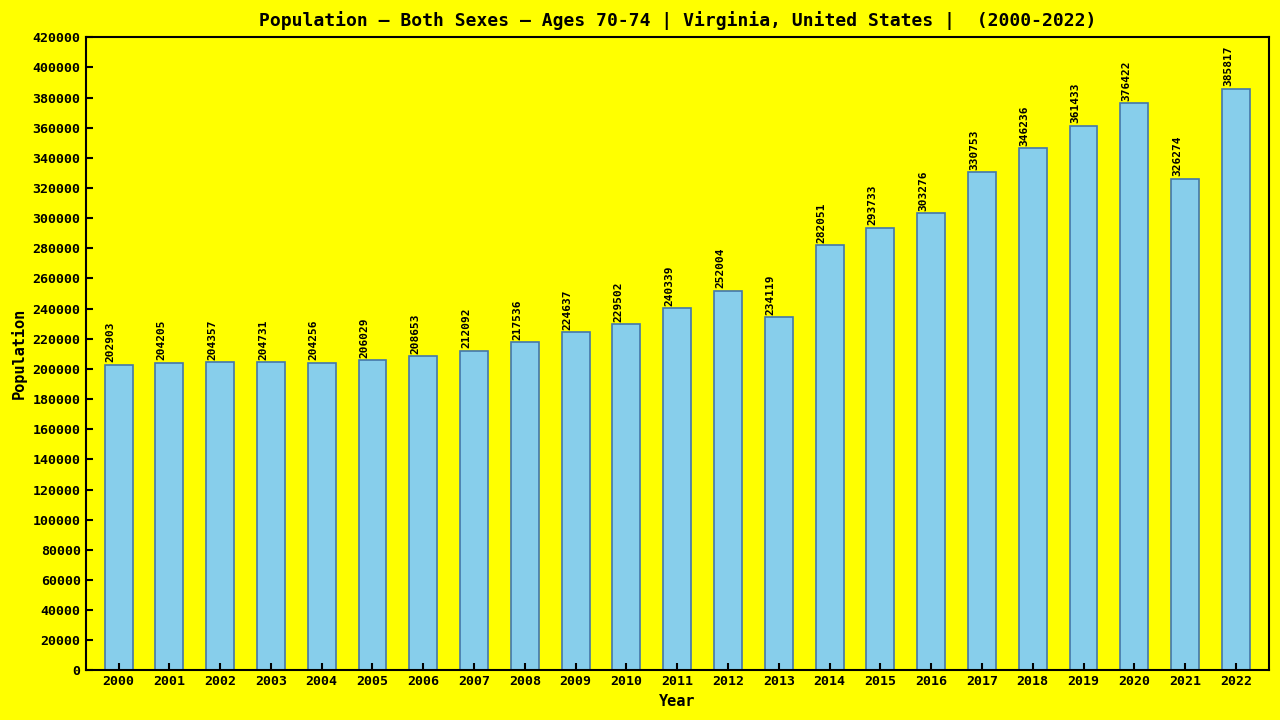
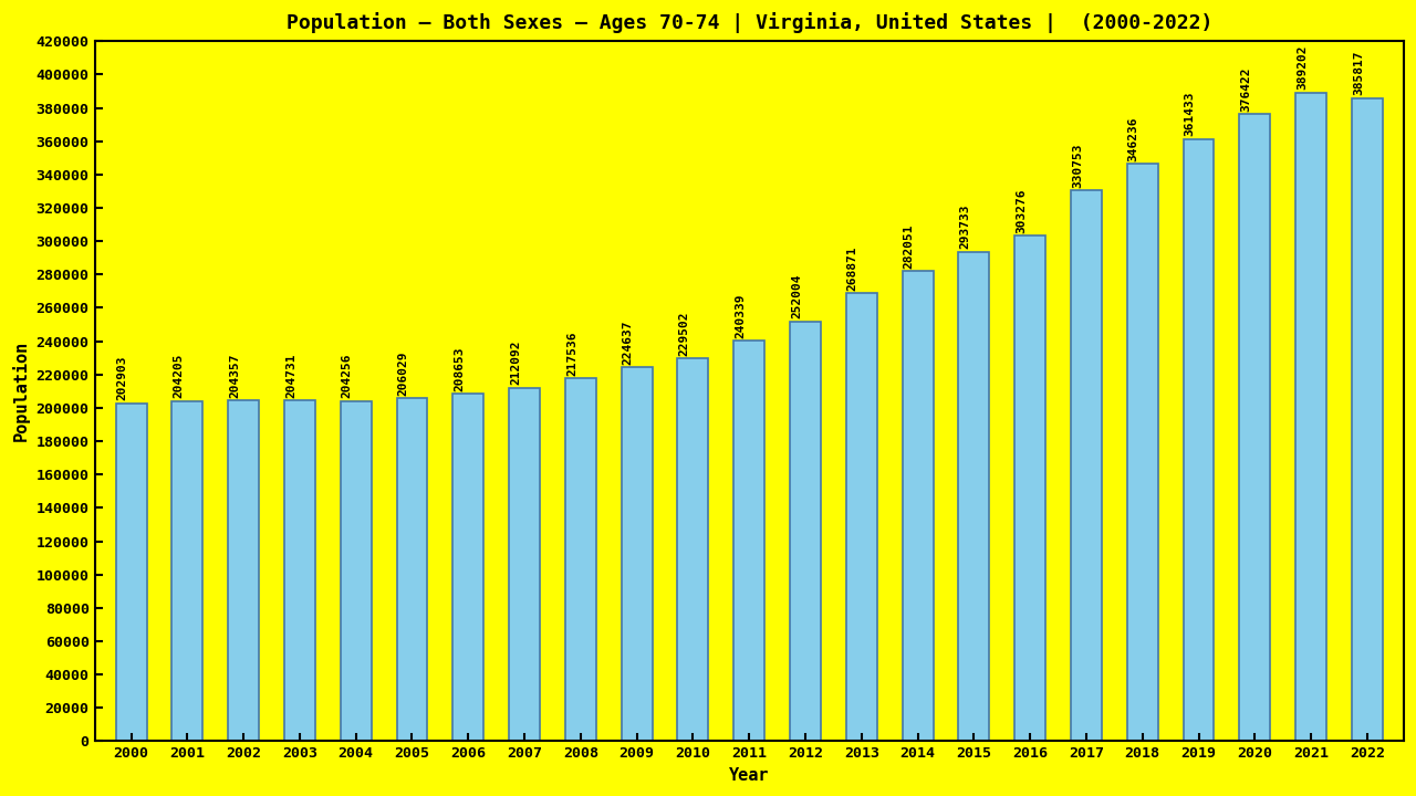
2013: 234119 -> 268871
2021: 326274 -> 389202
